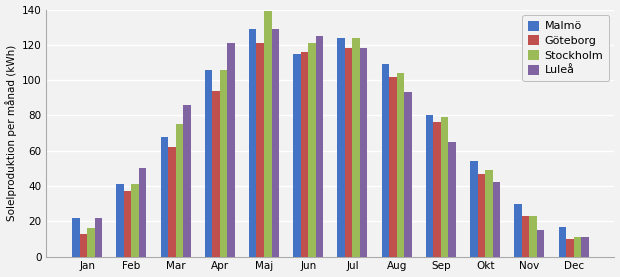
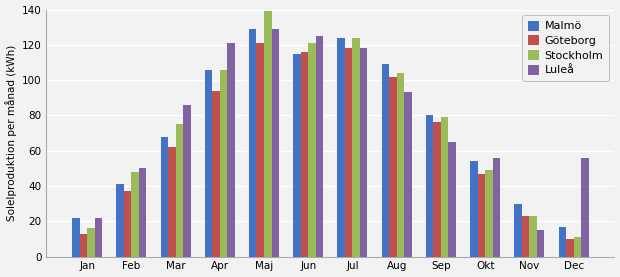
Stockholm/Feb: 41 -> 48
Luleå/Okt: 42 -> 56
Luleå/Dec: 11 -> 56
